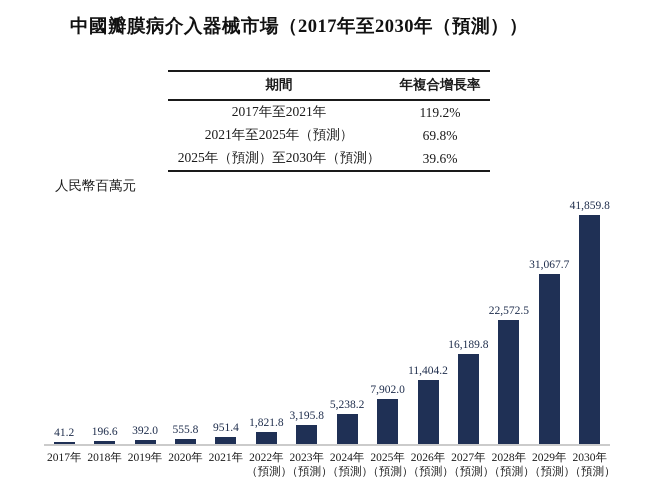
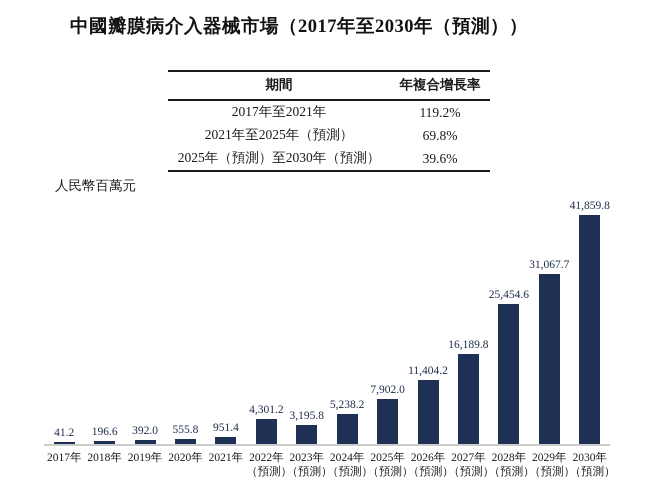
2022年（預測）: 1,821.8 -> 4,301.2
2028年（預測）: 22,572.5 -> 25,454.6
